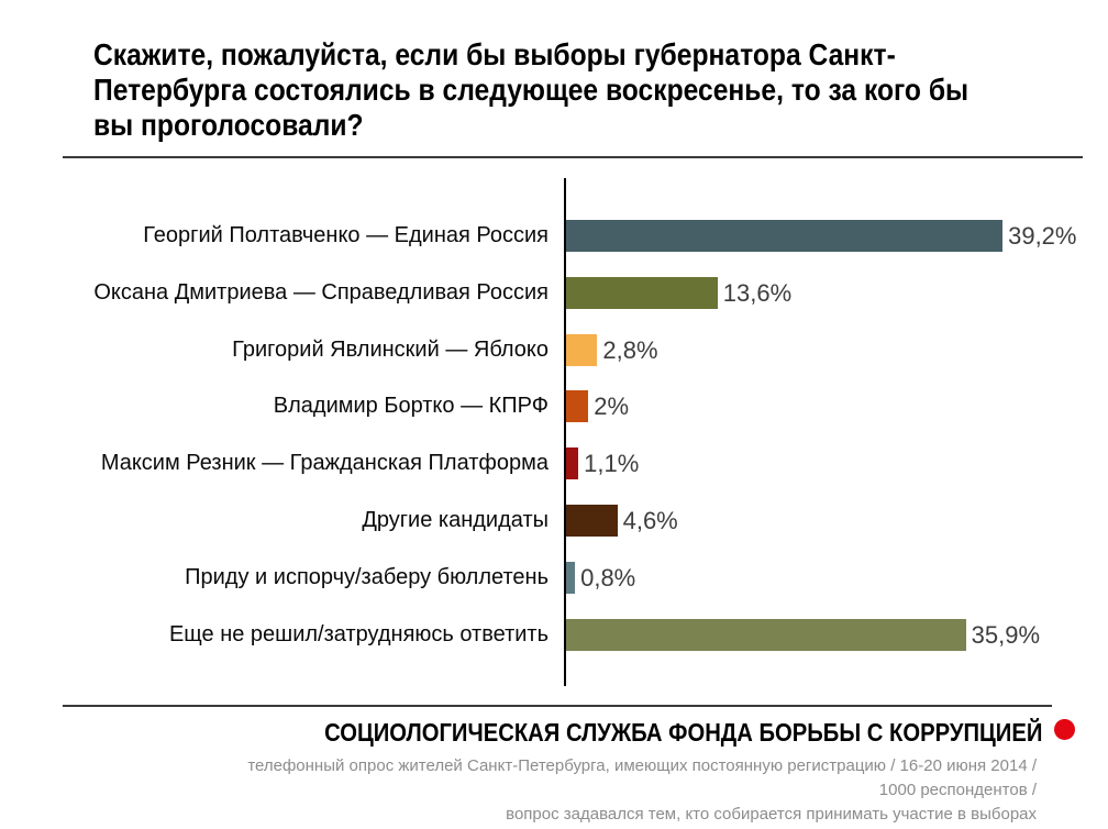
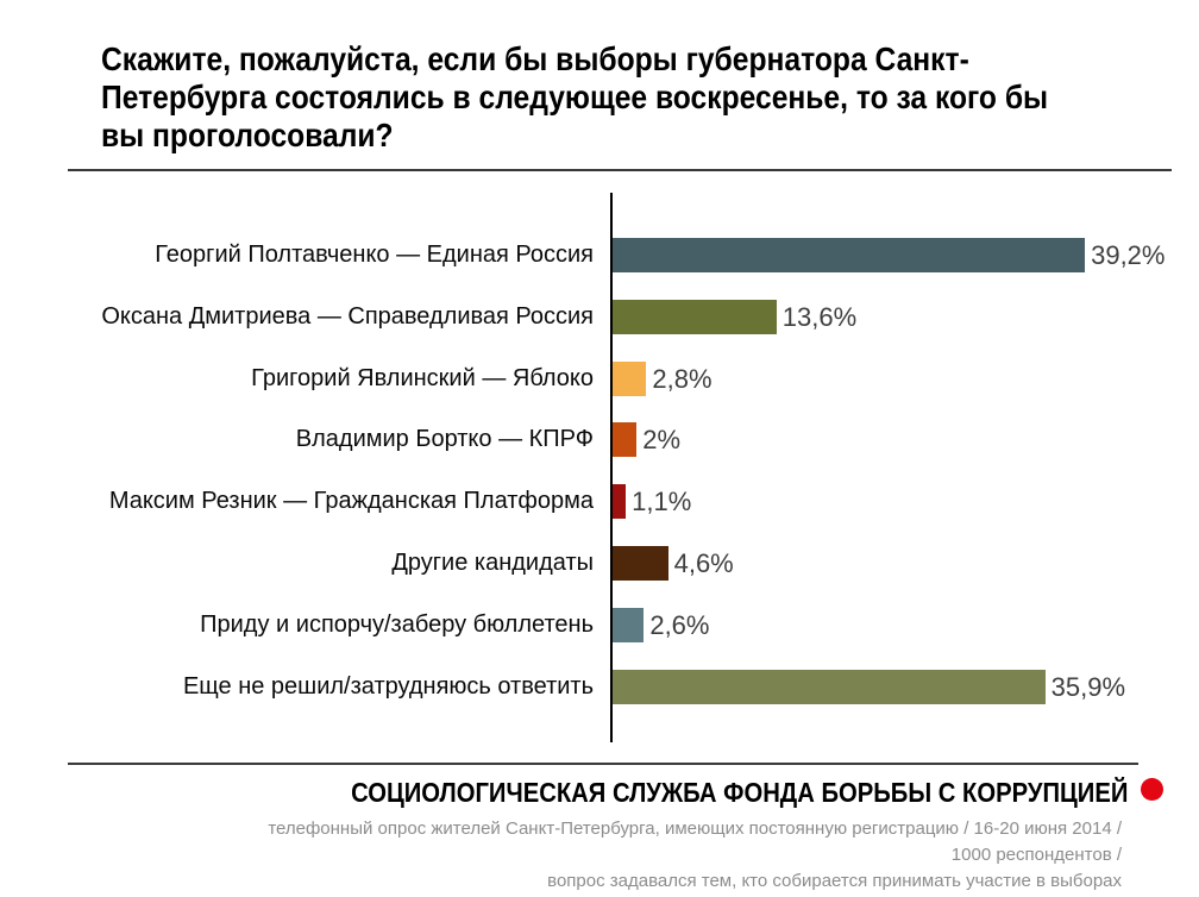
Приду и испорчу/заберу бюллетень: 0,8% -> 2,6%
